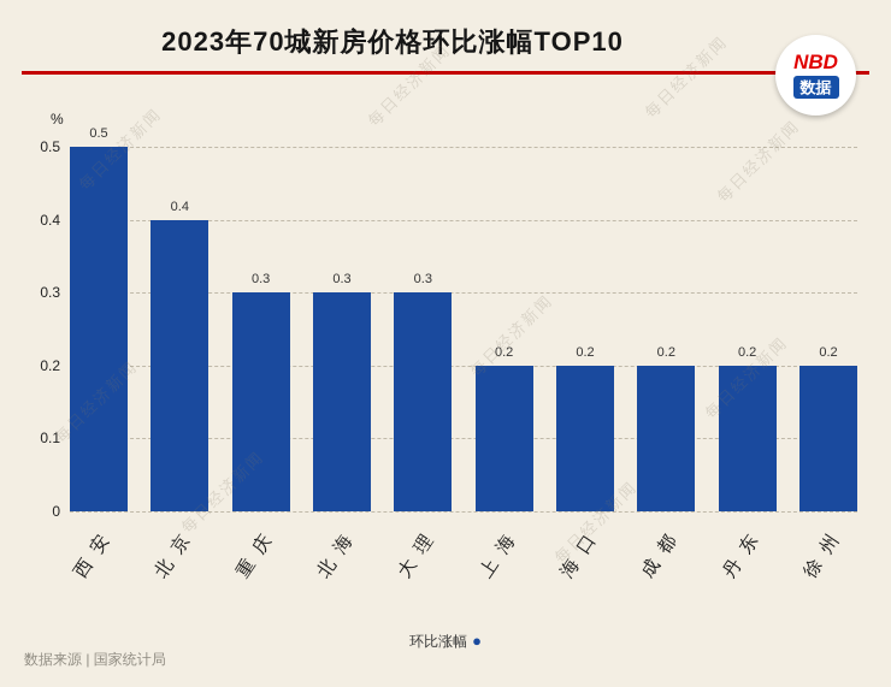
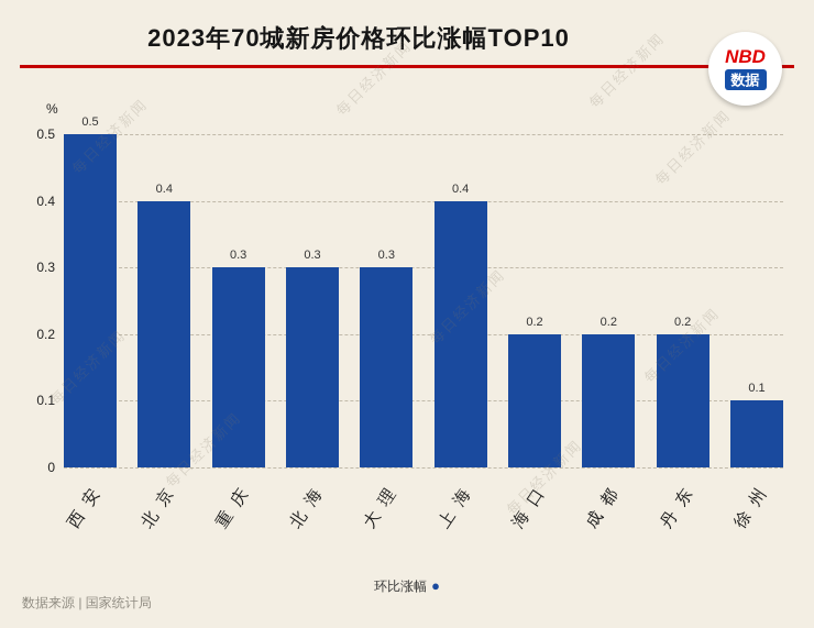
上海: 0.2 -> 0.4
徐州: 0.2 -> 0.1
